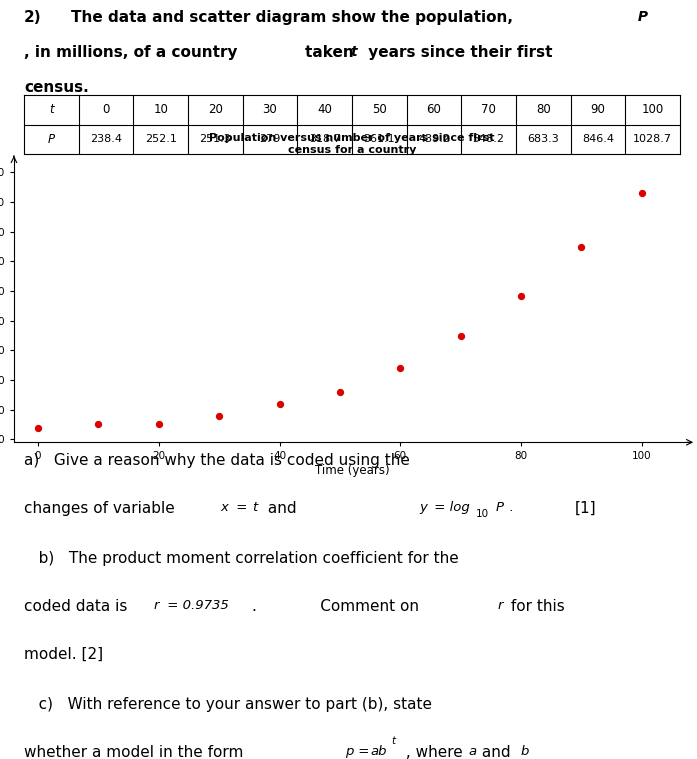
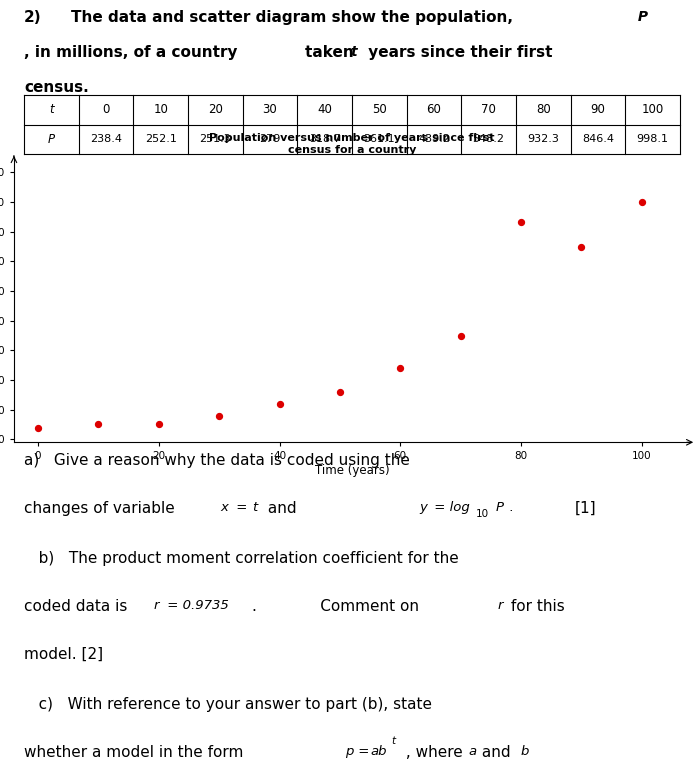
80: 683.3 -> 932.3
100: 1028.7 -> 998.1
